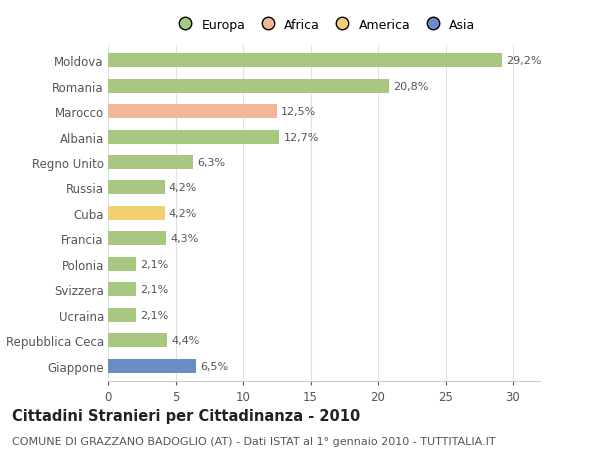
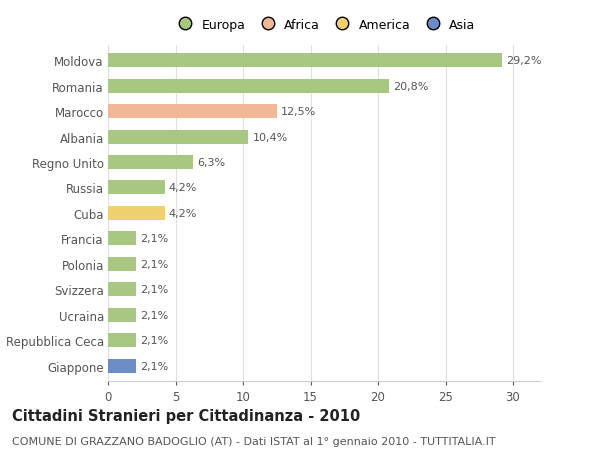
Albania: 12,7% -> 10,4%
Francia: 4,3% -> 2,1%
Repubblica Ceca: 4,4% -> 2,1%
Giappone: 6,5% -> 2,1%
